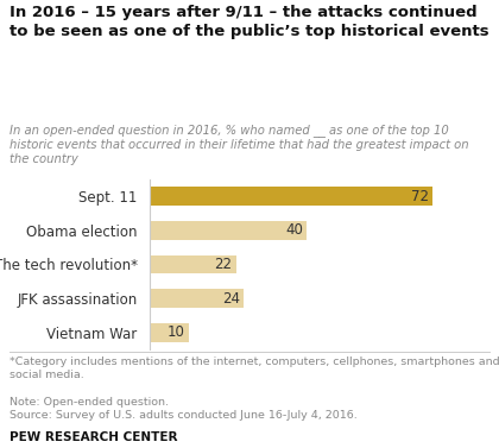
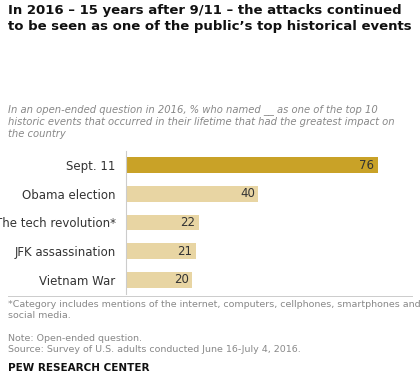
Sept. 11: 72 -> 76
JFK assassination: 24 -> 21
Vietnam War: 10 -> 20
